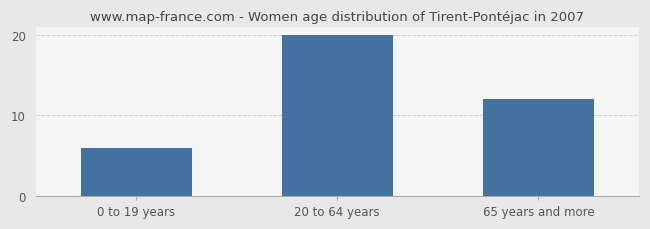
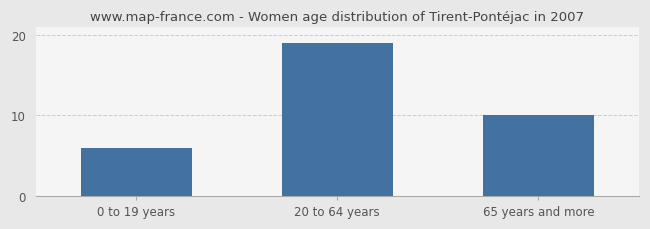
20 to 64 years: 20 -> 19
65 years and more: 12 -> 10
